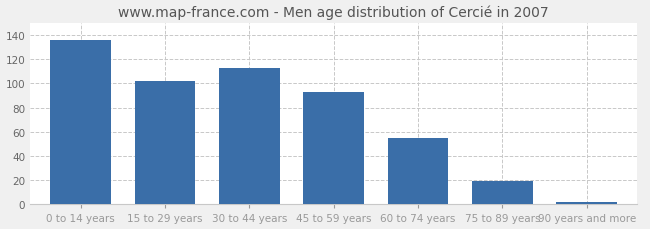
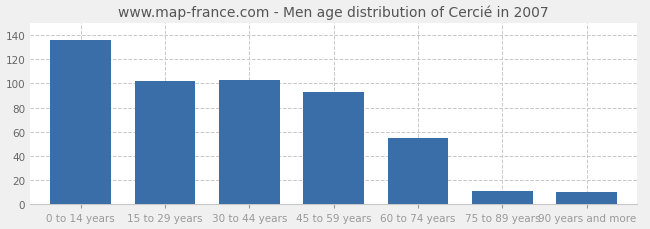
30 to 44 years: 113 -> 103
75 to 89 years: 19 -> 11
90 years and more: 2 -> 10
